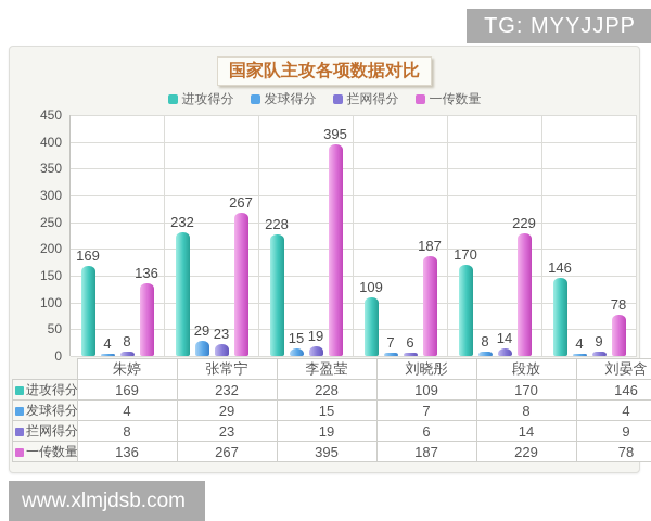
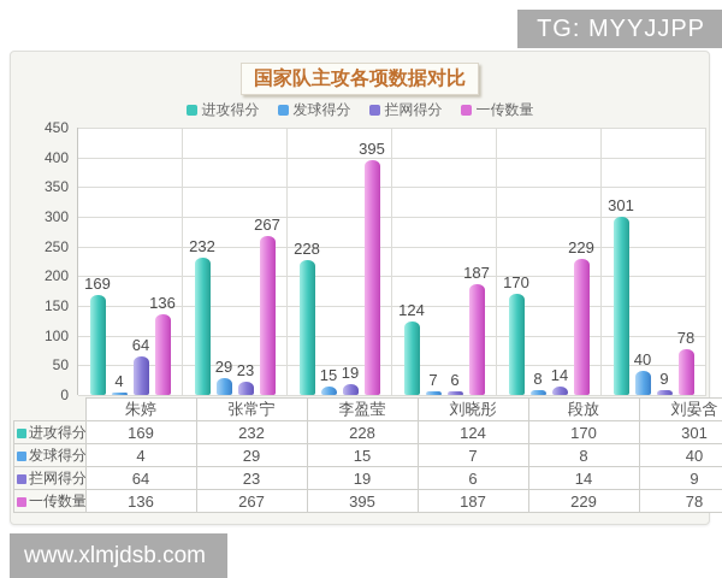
拦网得分/朱婷: 8 -> 64
进攻得分/刘晓彤: 109 -> 124
进攻得分/刘晏含: 146 -> 301
发球得分/刘晏含: 4 -> 40
